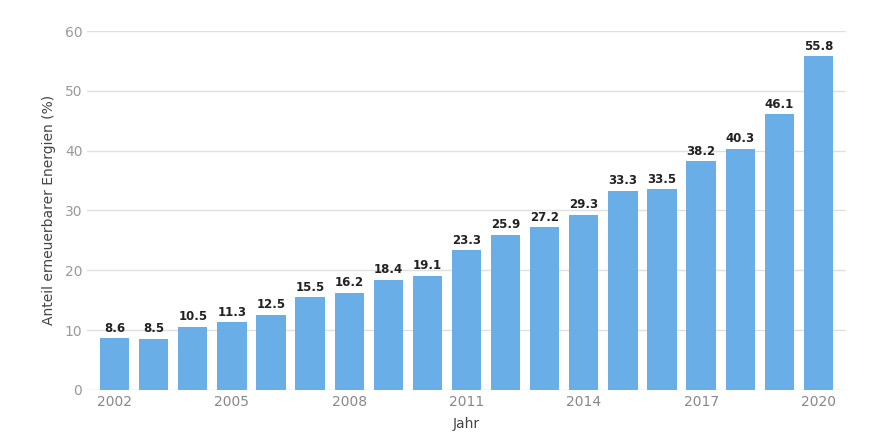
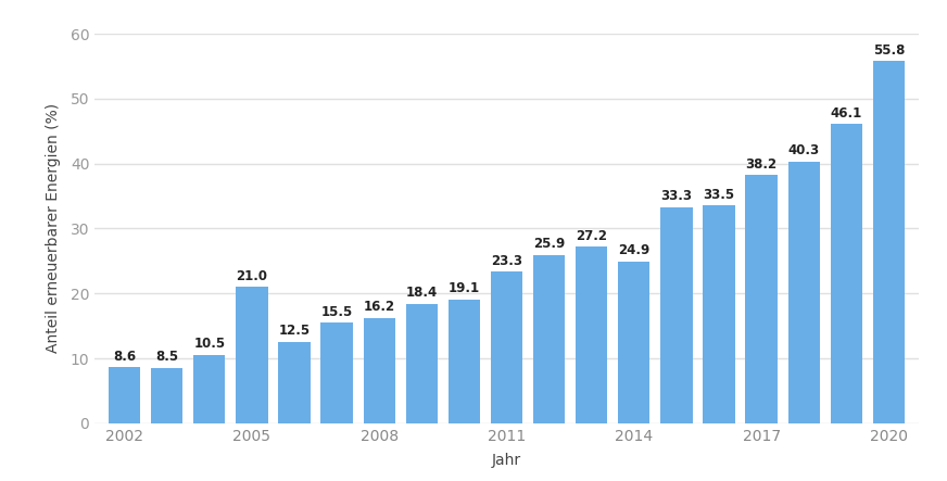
2005: 11.3 -> 21.0
2014: 29.3 -> 24.9
